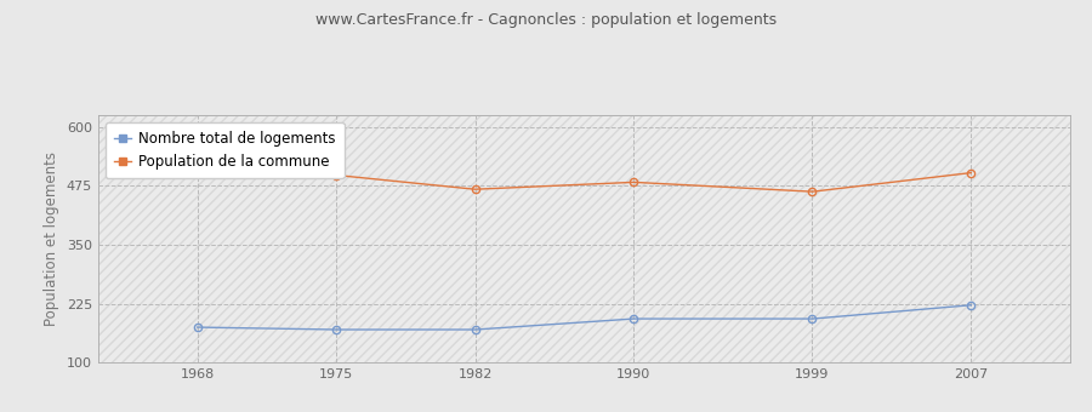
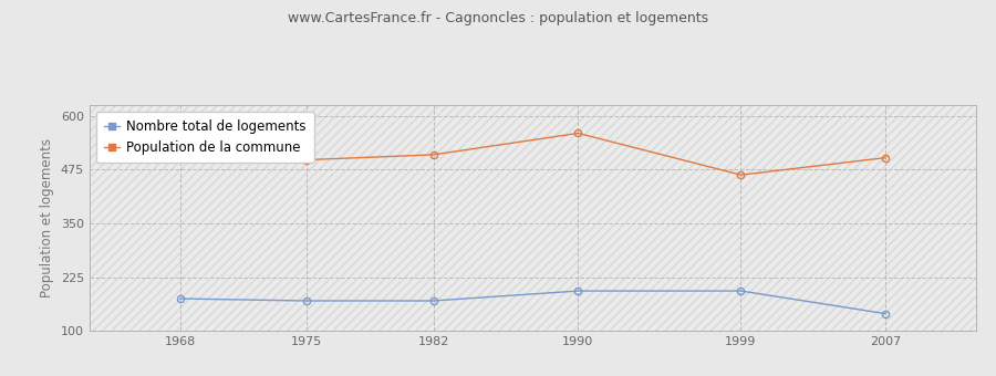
Population de la commune/1982: 468 -> 510
Population de la commune/1990: 483 -> 560
Nombre total de logements/2007: 222 -> 140
